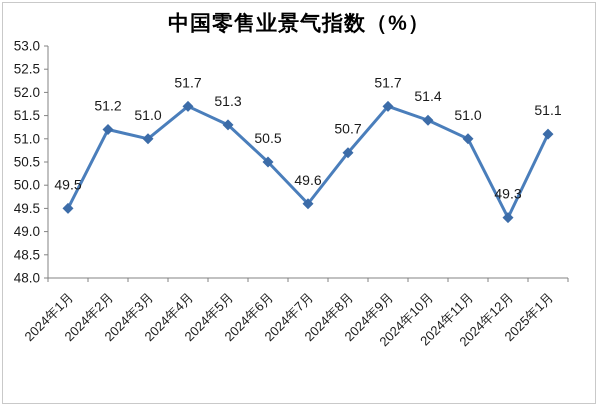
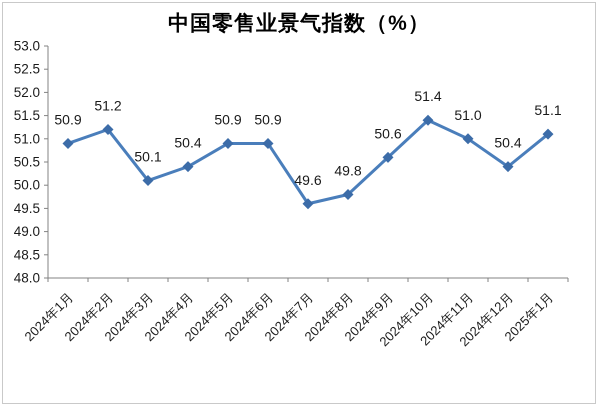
2024年1月: 49.5 -> 50.9
2024年3月: 51.0 -> 50.1
2024年4月: 51.7 -> 50.4
2024年5月: 51.3 -> 50.9
2024年6月: 50.5 -> 50.9
2024年8月: 50.7 -> 49.8
2024年9月: 51.7 -> 50.6
2024年12月: 49.3 -> 50.4
